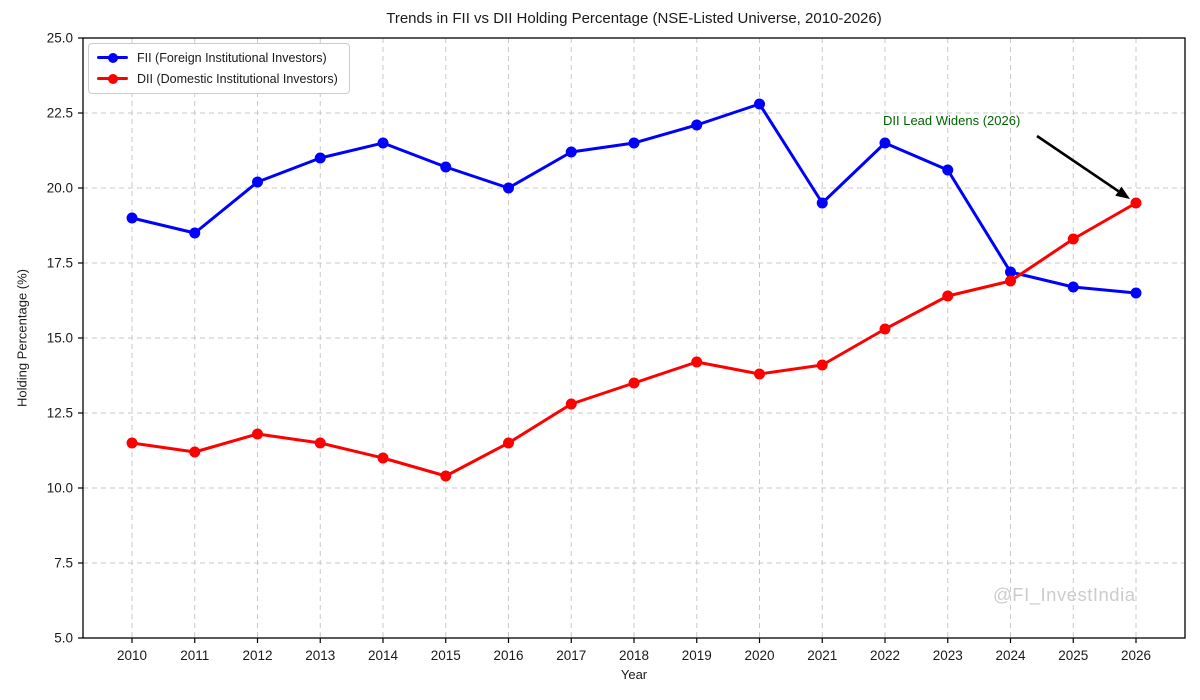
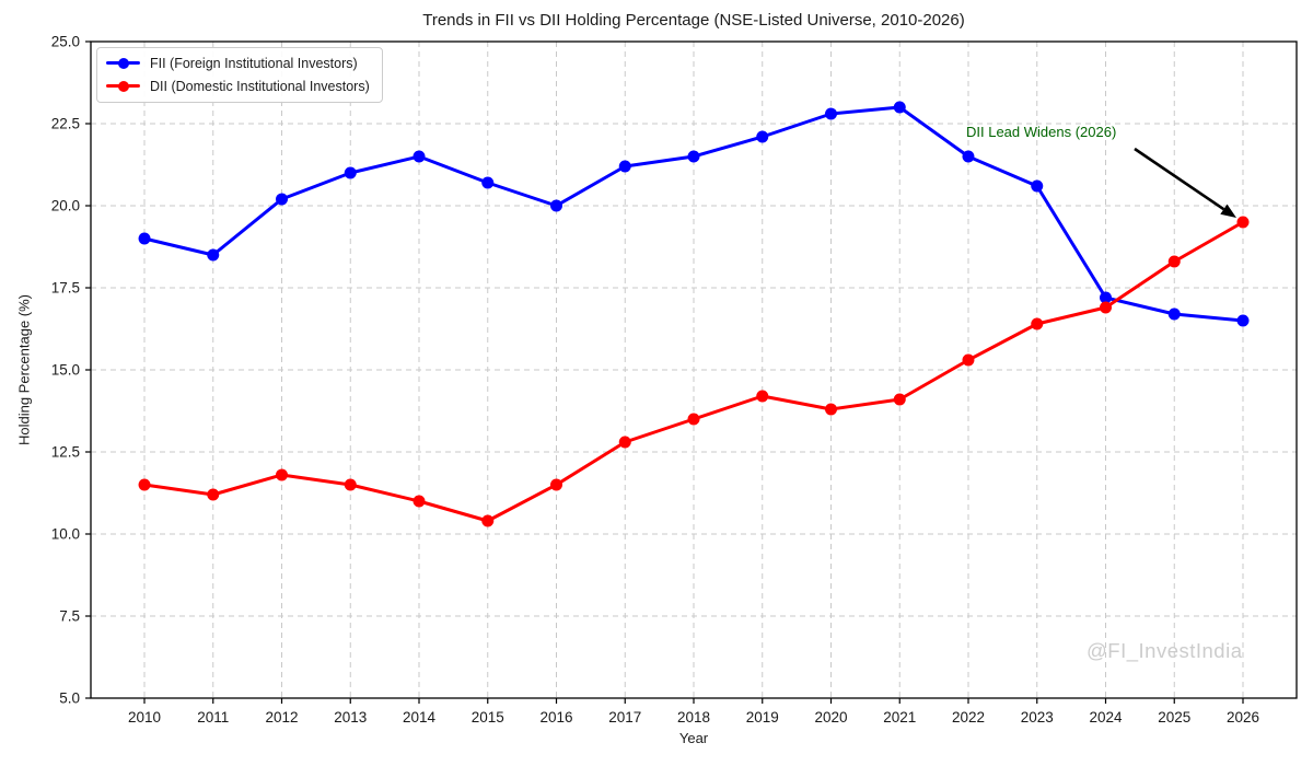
FII (Foreign Institutional Investors)/2021: 19.5 -> 23.0
